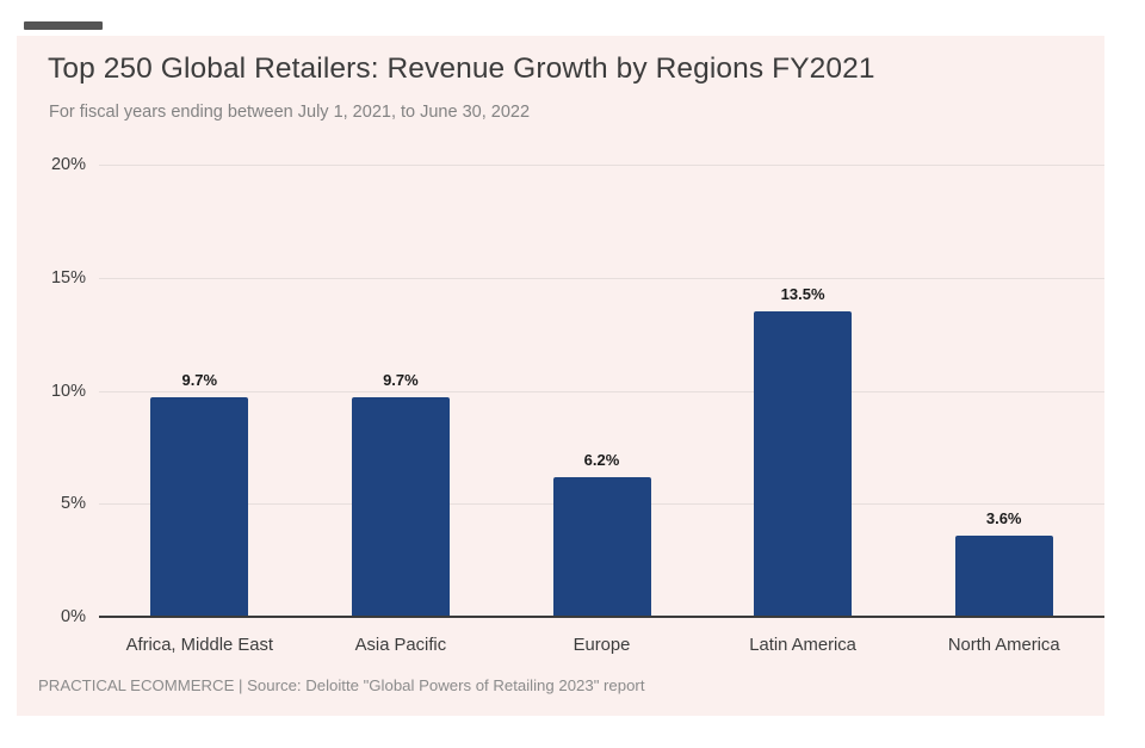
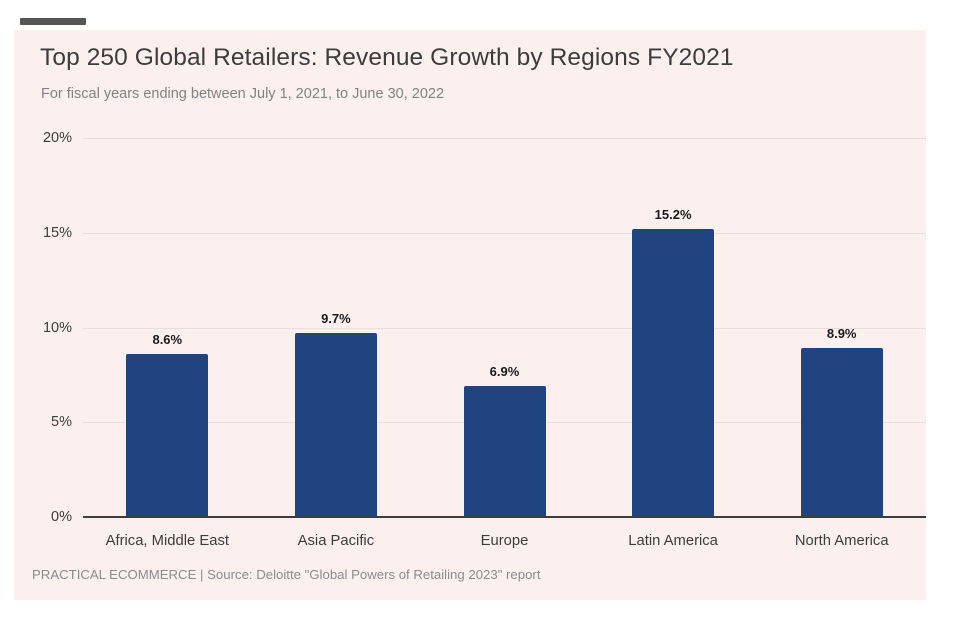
Africa, Middle East: 9.7% -> 8.6%
Europe: 6.2% -> 6.9%
Latin America: 13.5% -> 15.2%
North America: 3.6% -> 8.9%
